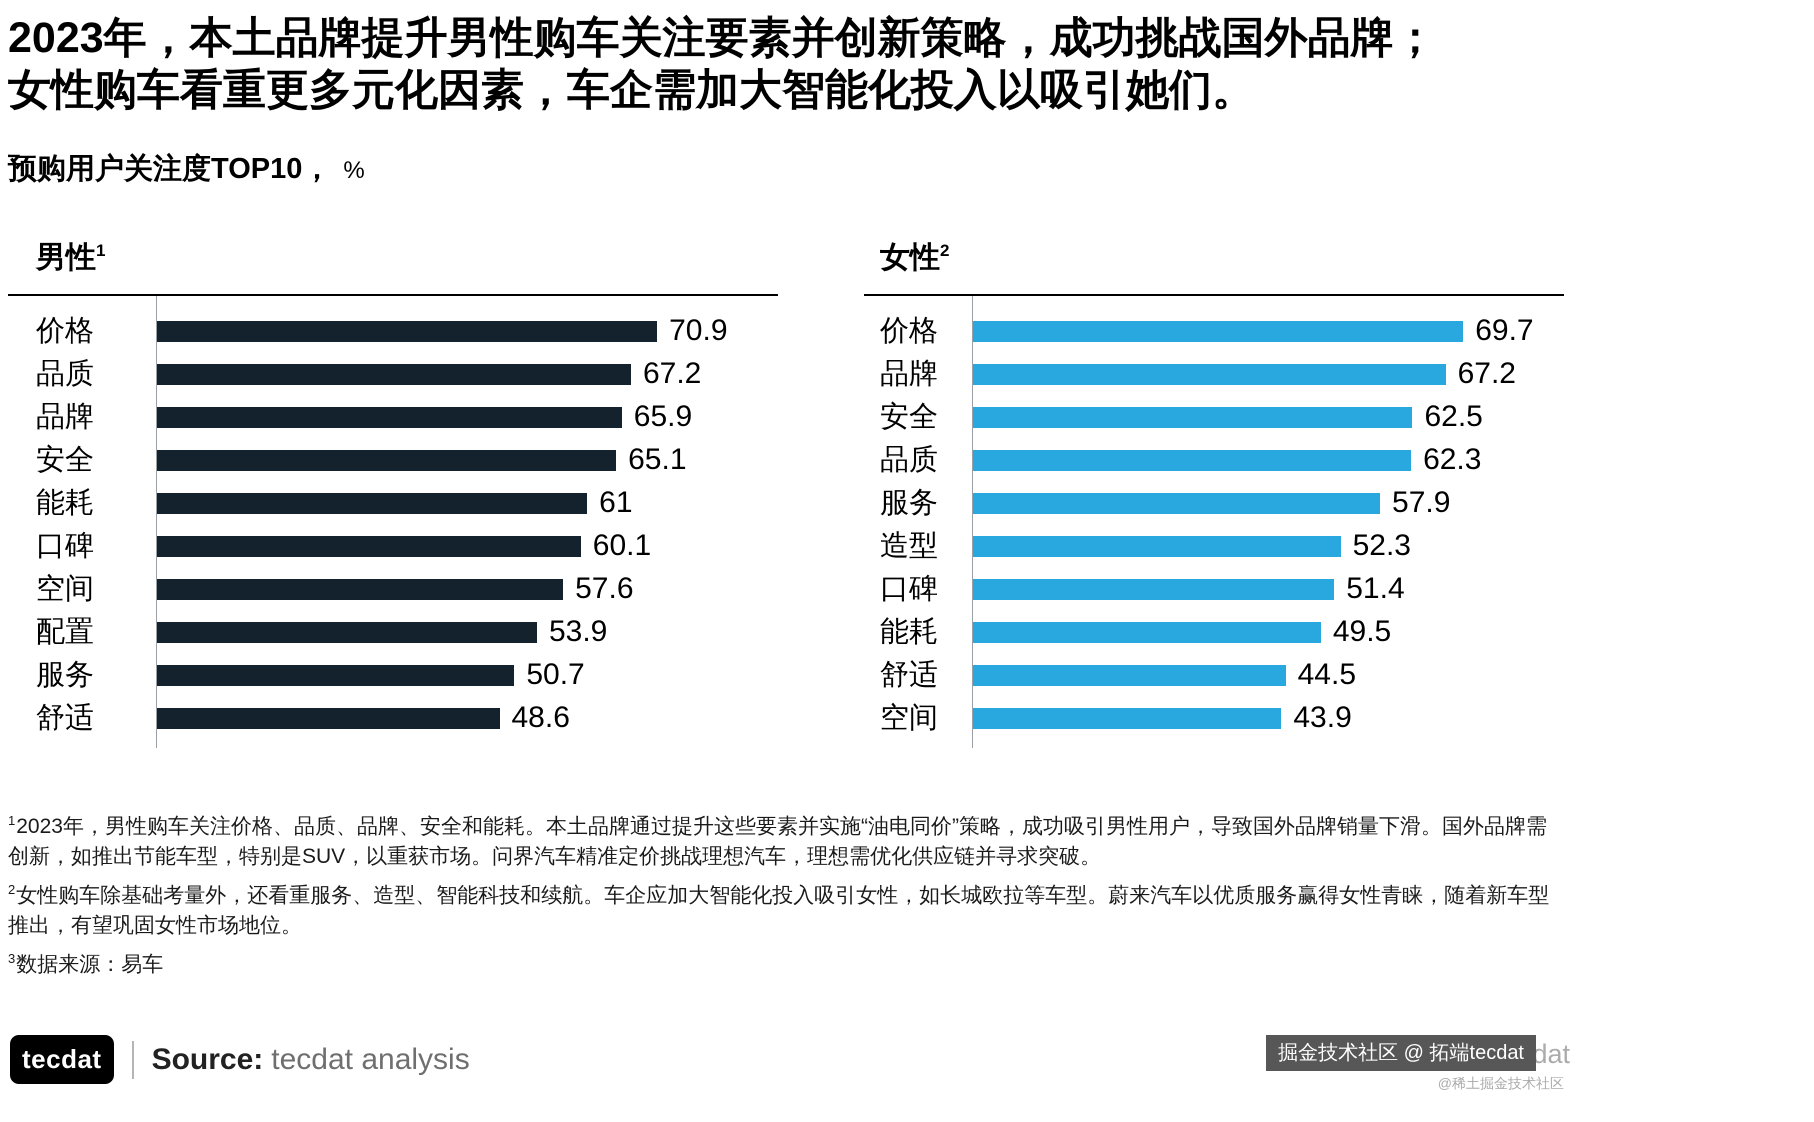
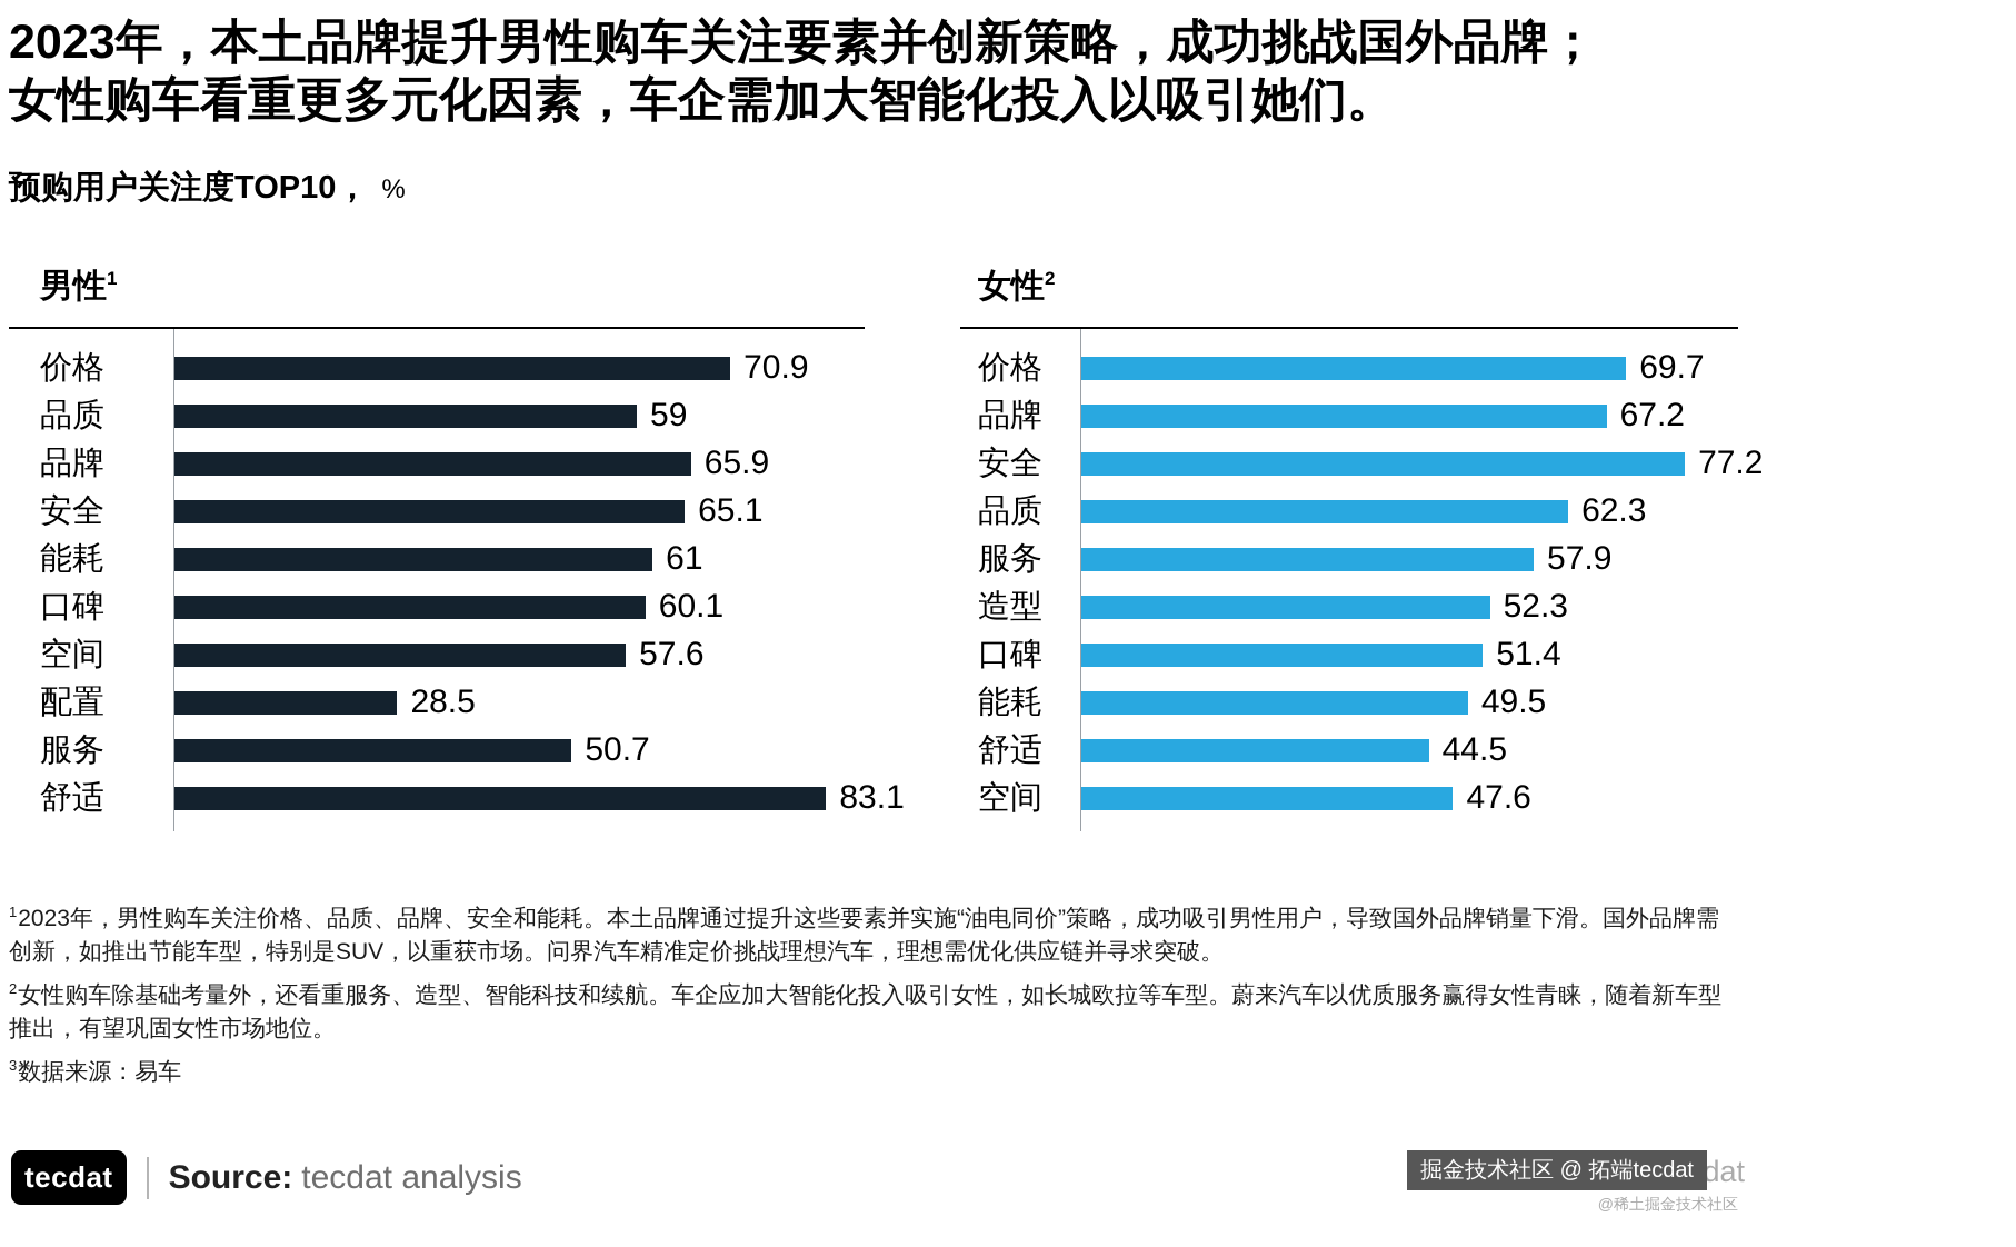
男性/品质: 67.2 -> 59
男性/配置: 53.9 -> 28.5
男性/舒适: 48.6 -> 83.1
女性/安全: 62.5 -> 77.2
女性/空间: 43.9 -> 47.6
